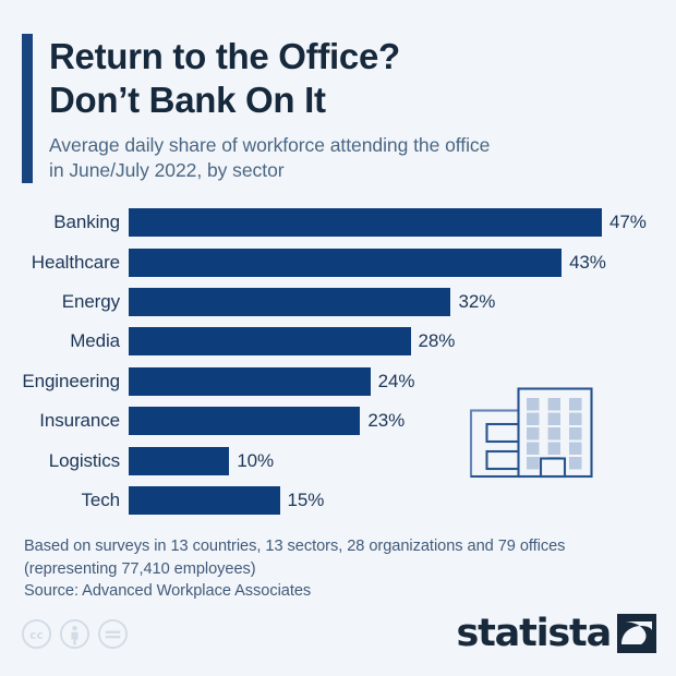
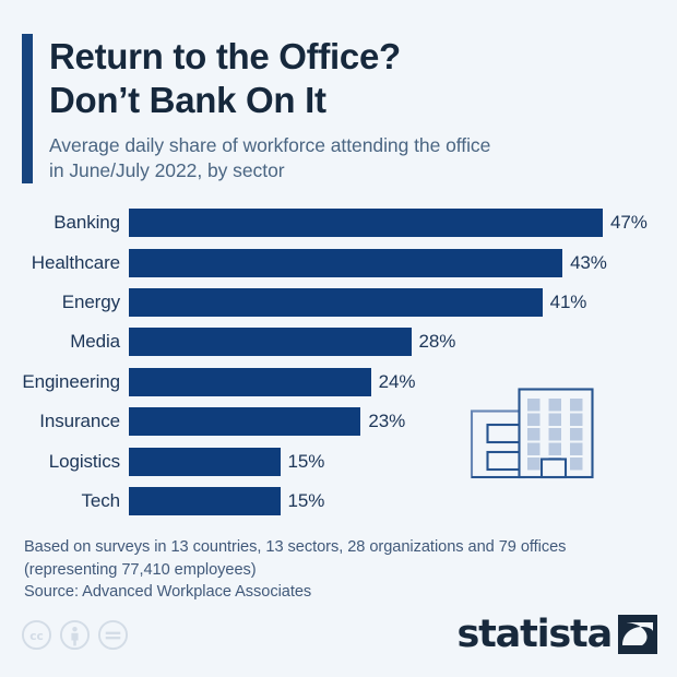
Energy: 32% -> 41%
Logistics: 10% -> 15%
